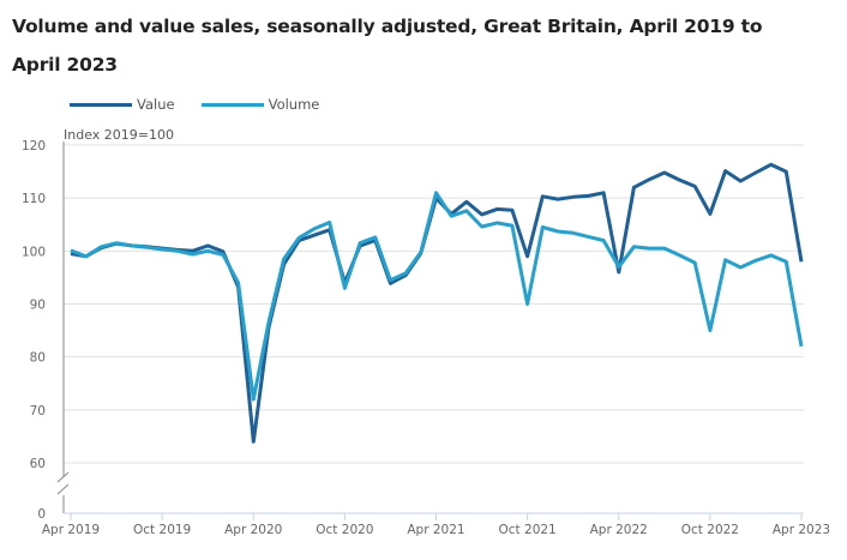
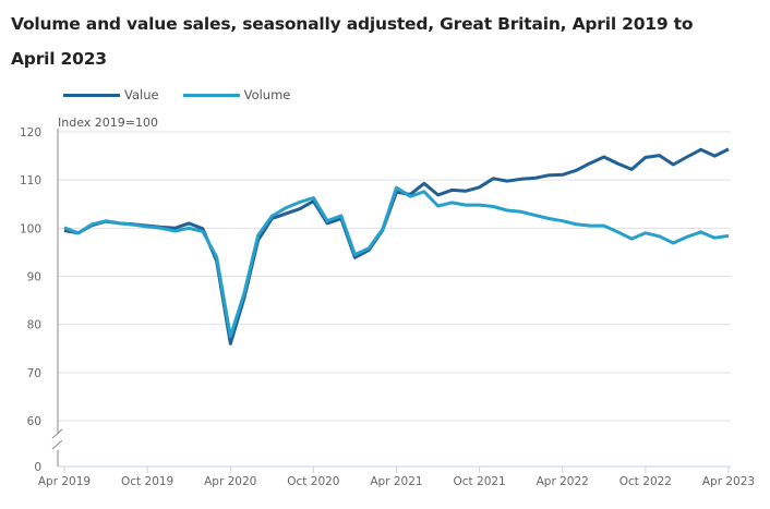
Value/Apr 2020: 64 -> 76
Volume/Apr 2020: 72 -> 78
Value/Oct 2020: 94 -> 106
Volume/Oct 2020: 93 -> 106
Value/Apr 2021: 110 -> 108
Volume/Apr 2021: 111 -> 108
Value/Oct 2021: 99 -> 108
Volume/Oct 2021: 90 -> 105
Value/Apr 2022: 96 -> 111
Volume/Apr 2022: 97 -> 102
Value/Oct 2022: 107 -> 115
Volume/Oct 2022: 85 -> 99
Value/Apr 2023: 98 -> 116
Volume/Apr 2023: 82 -> 98
